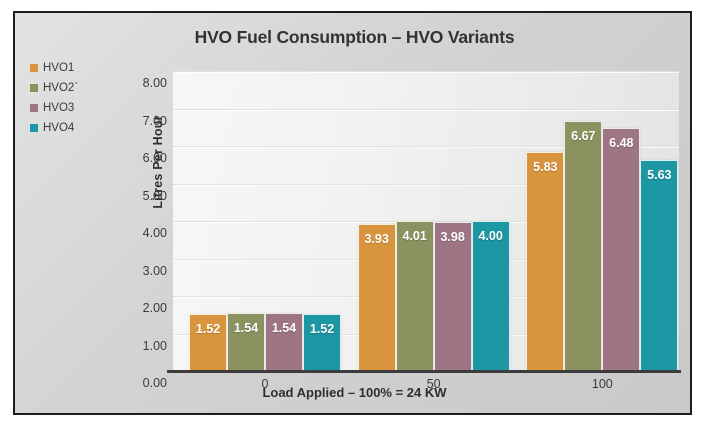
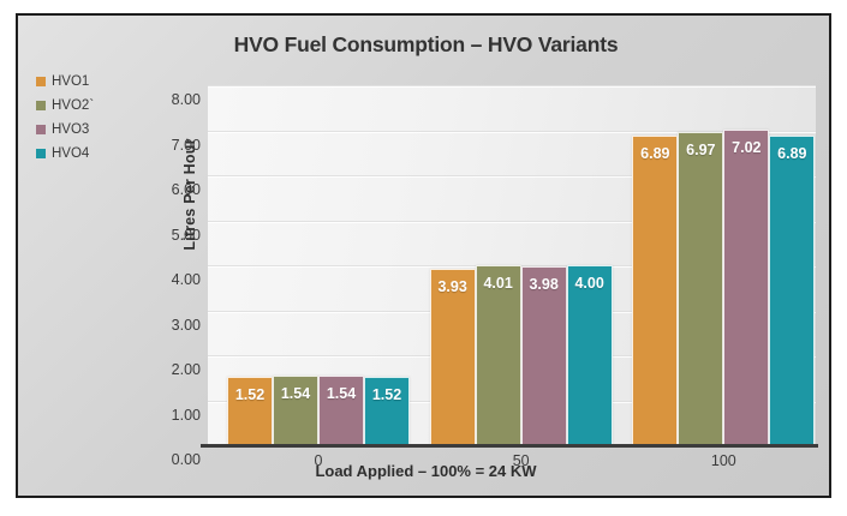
HVO1/100: 5.83 -> 6.89
HVO2`/100: 6.67 -> 6.97
HVO3/100: 6.48 -> 7.02
HVO4/100: 5.63 -> 6.89
